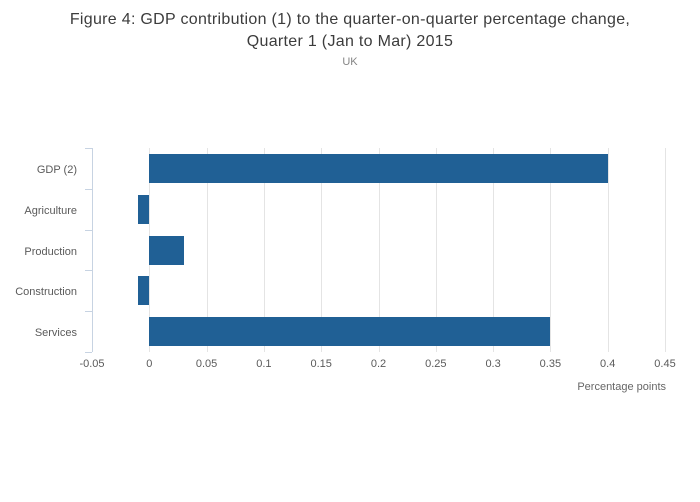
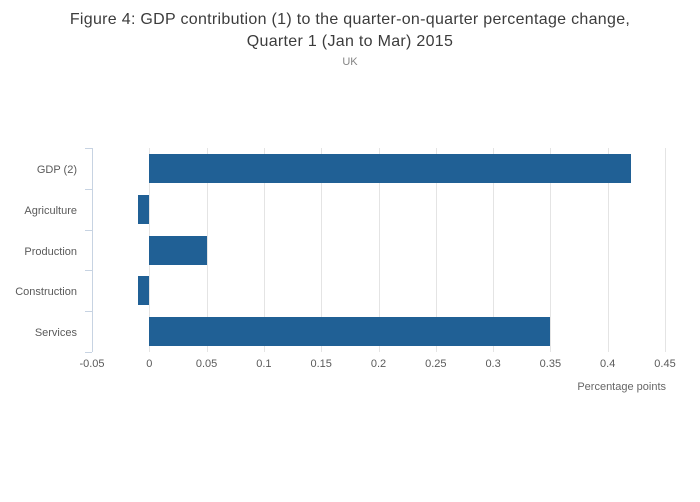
GDP (2): 0.40 -> 0.42
Production: 0.03 -> 0.05
